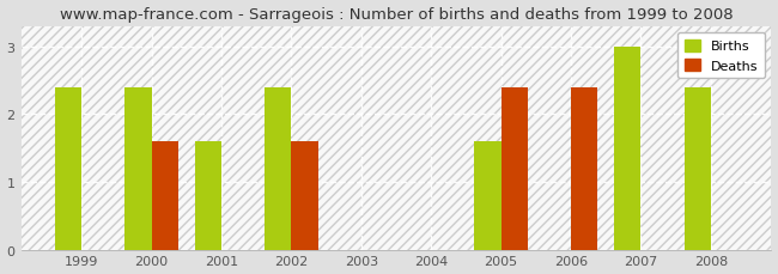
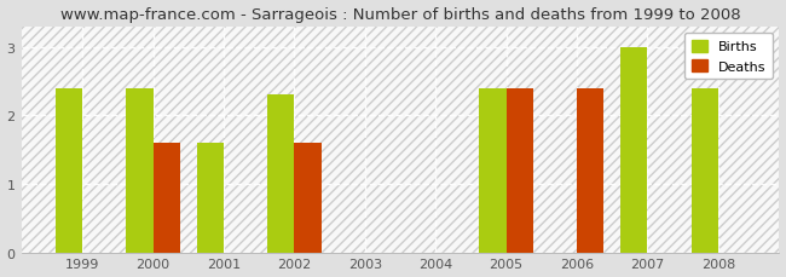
Births/2002: 2.4 -> 2.3
Births/2005: 1.6 -> 2.4
